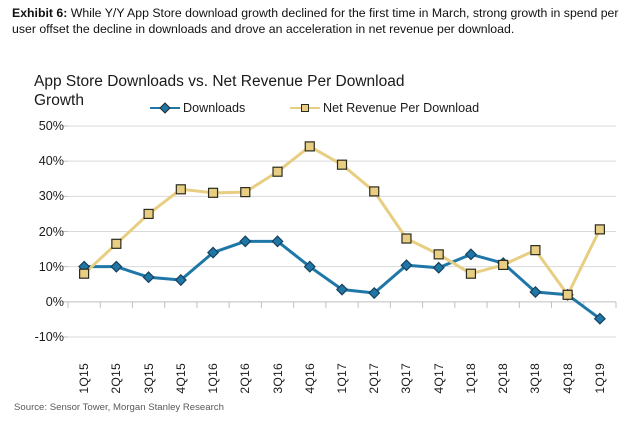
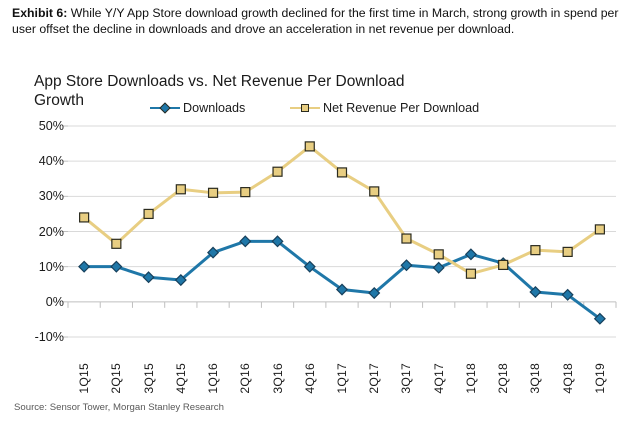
Net Revenue Per Download/1Q15: 8% -> 24%
Net Revenue Per Download/1Q17: 39% -> 37%
Net Revenue Per Download/4Q18: 2% -> 14%
